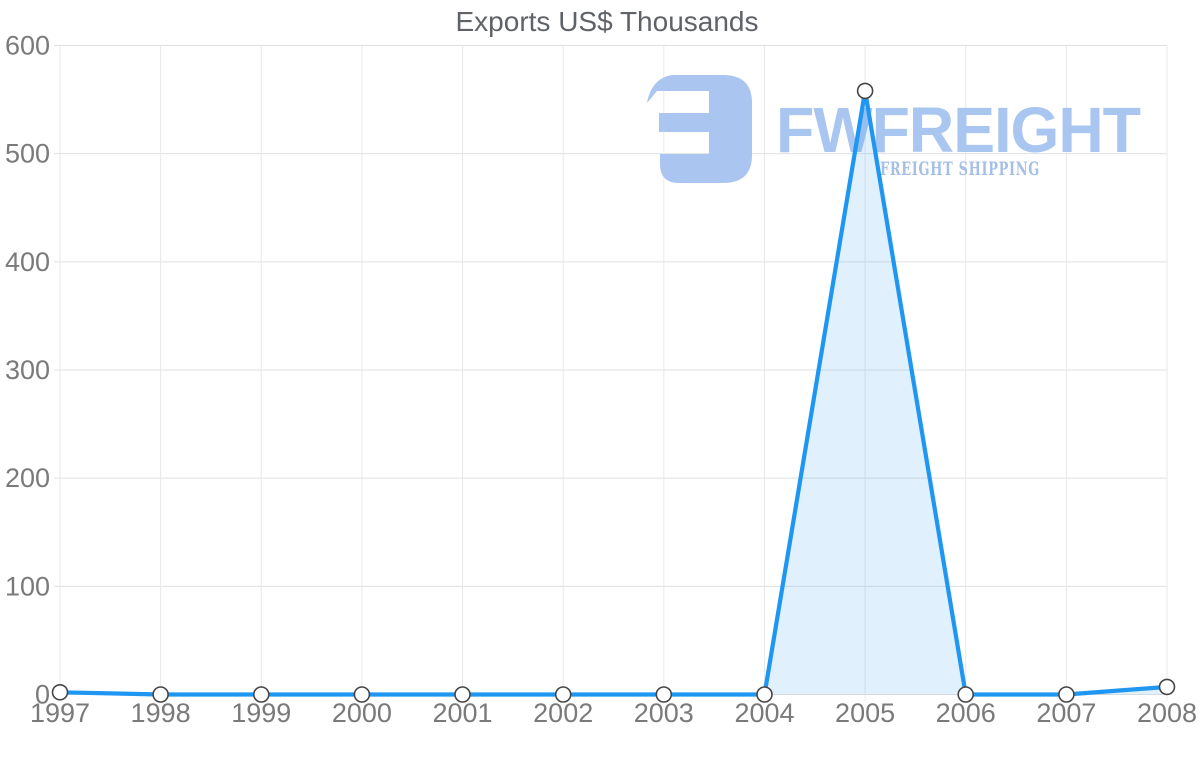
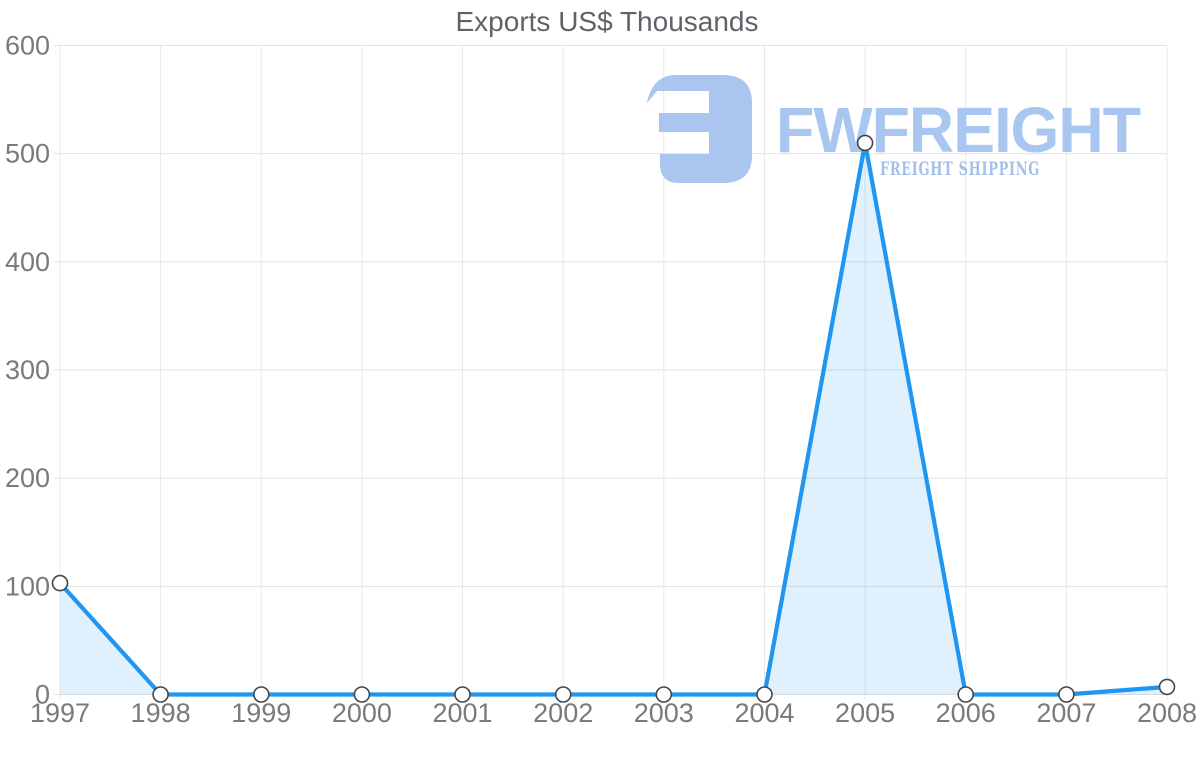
1997: 2 -> 103
2005: 558 -> 510
